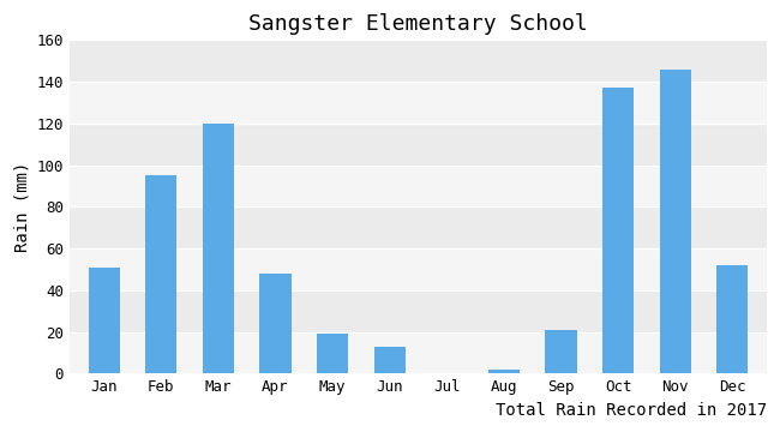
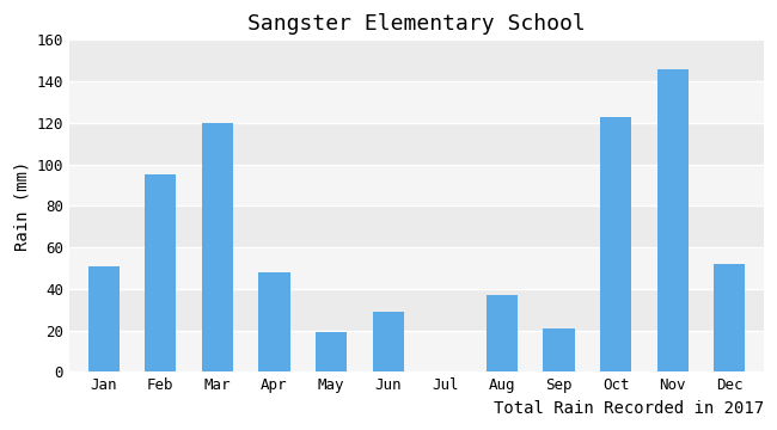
Jun: 13 -> 29
Aug: 2 -> 37
Oct: 137 -> 123
